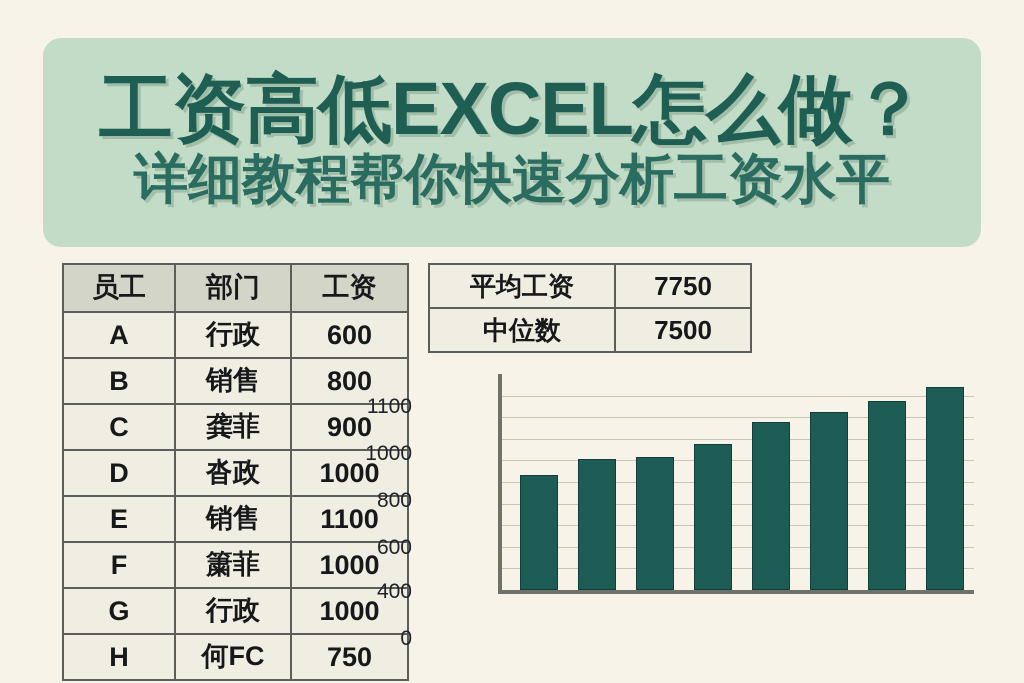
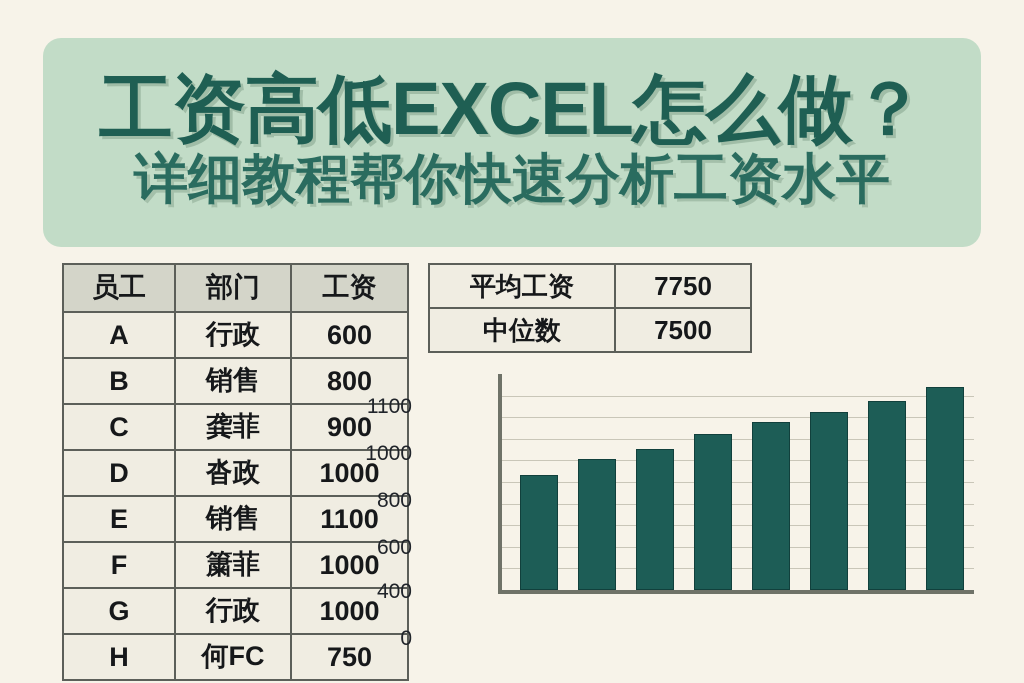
C: 800 -> 850
D: 880 -> 940
